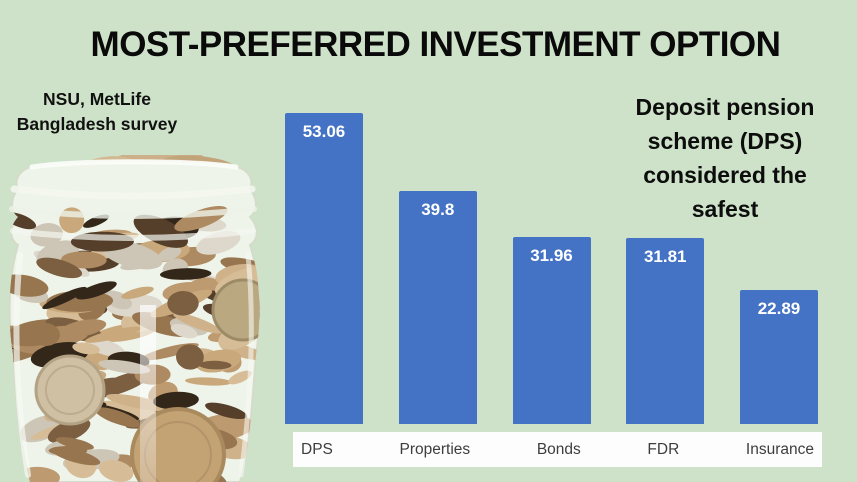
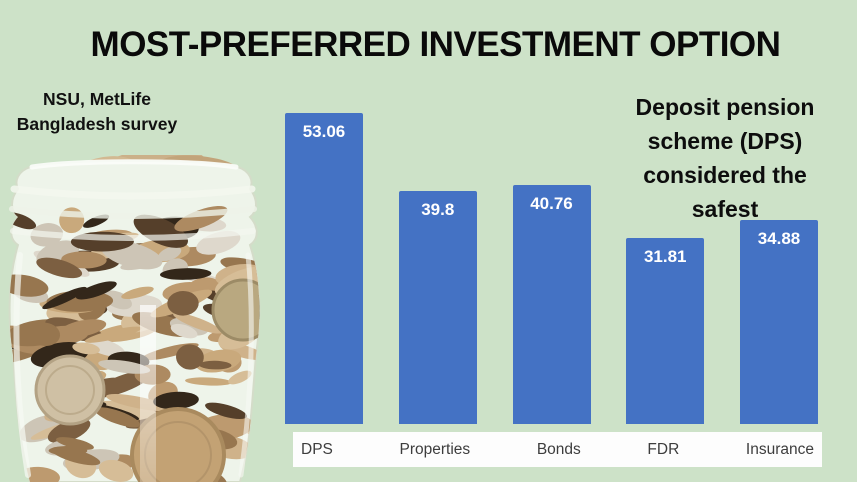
Bonds: 31.96 -> 40.76
Insurance: 22.89 -> 34.88
